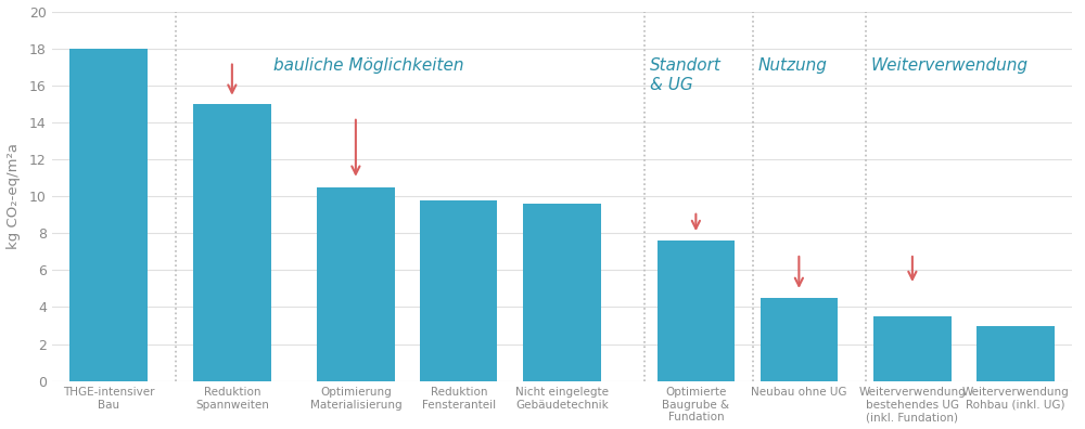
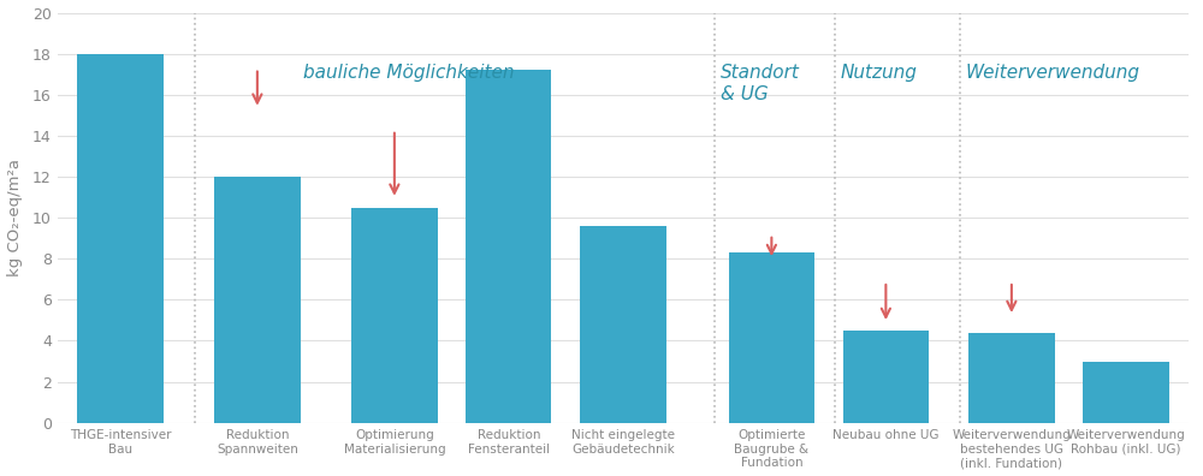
Reduktion Spannweiten: 15.0 -> 12.0
Reduktion Fensteranteil: 9.8 -> 17.2
Optimierte Baugrube & Fundation: 7.6 -> 8.3
Weiterverwendung bestehendes UG (inkl. Fundation): 3.5 -> 4.4
